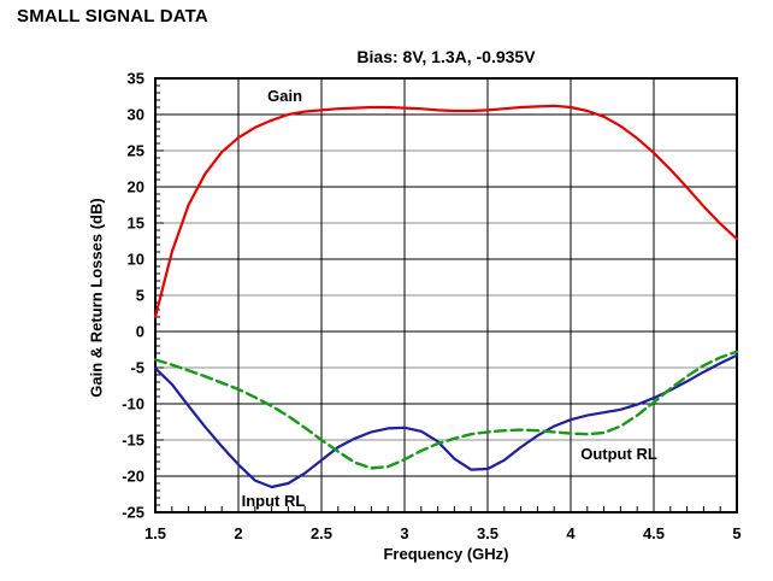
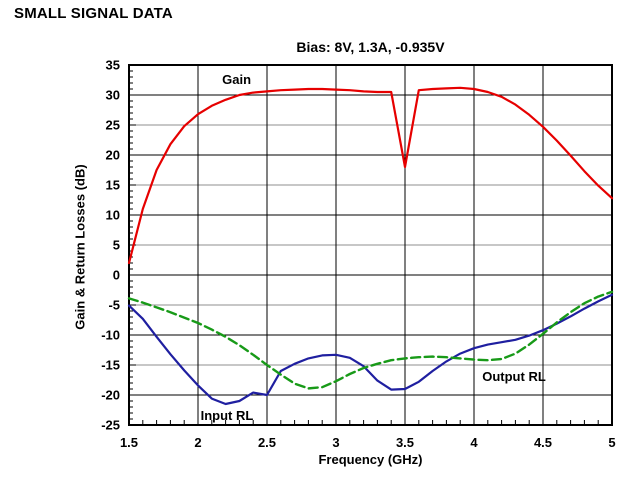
Input RL/2.5: -18 -> -20
Gain/3.5: 31 -> 18
